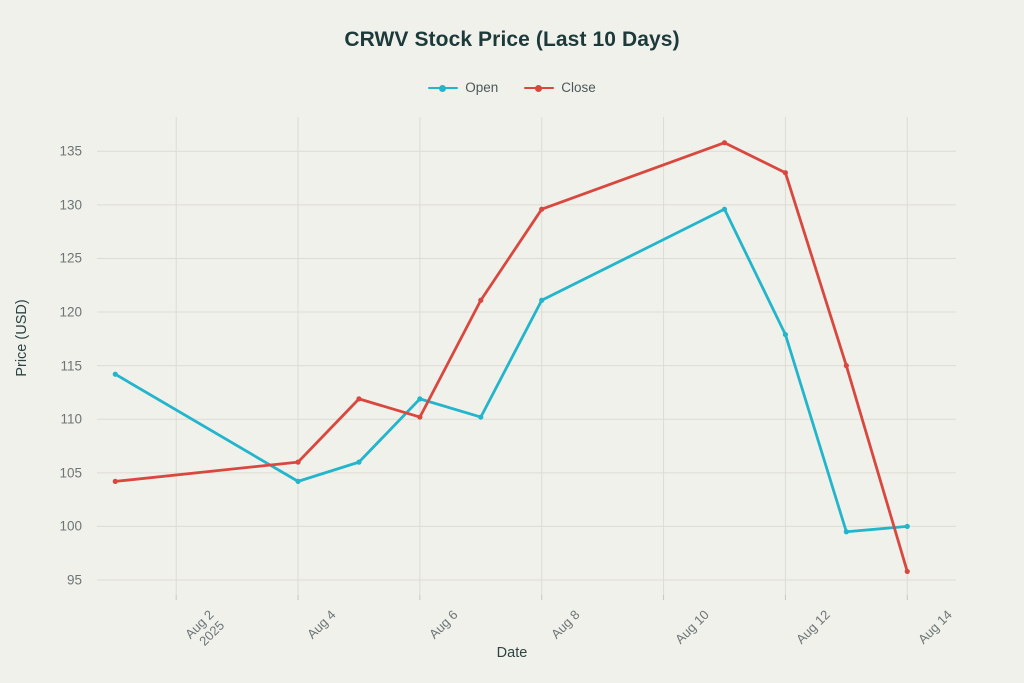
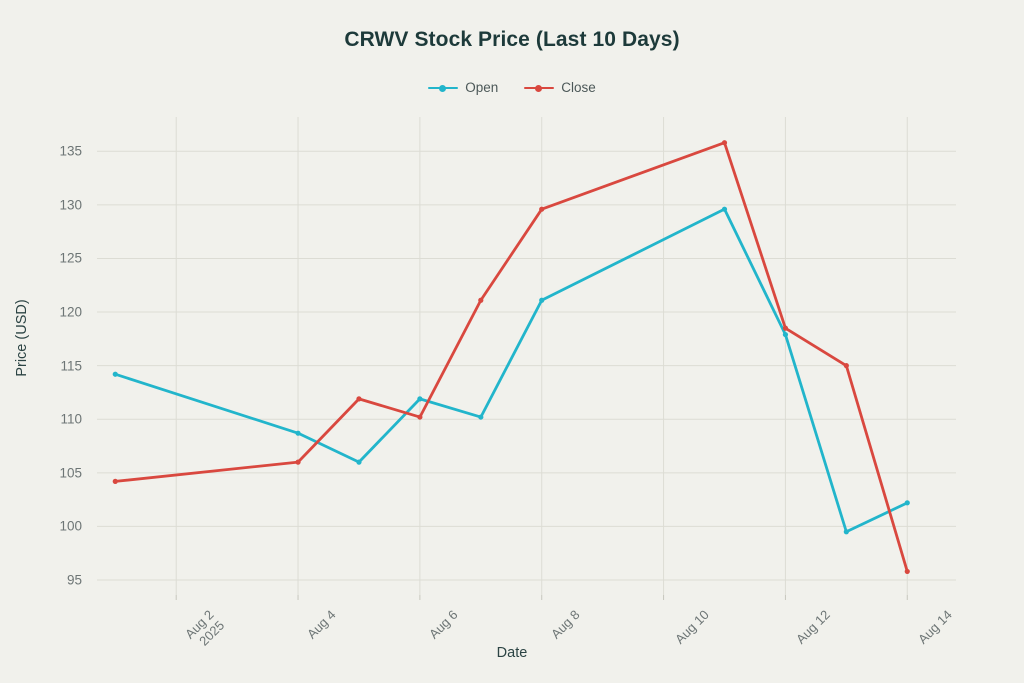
Open/Aug 4: 104.2 -> 108.7
Close/Aug 12: 133.0 -> 118.5
Open/Aug 14: 100.0 -> 102.2
